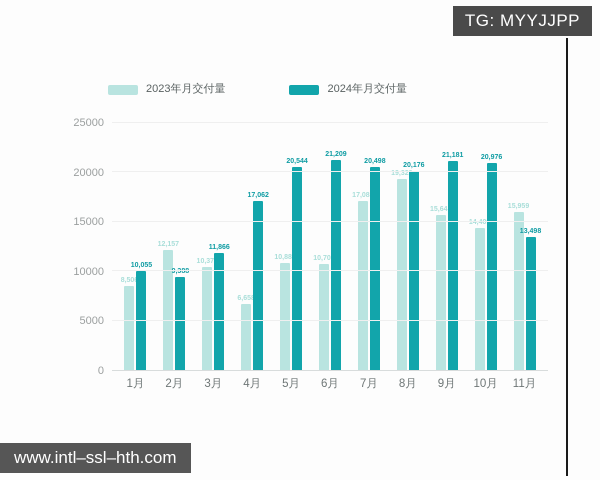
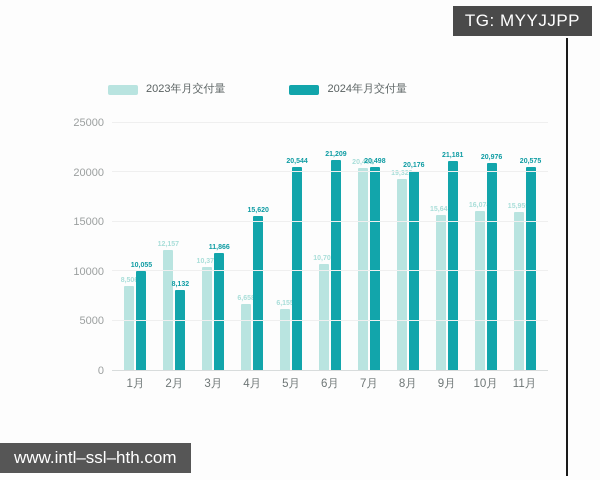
2024年月交付量/2月: 9,388 -> 8,132
2024年月交付量/4月: 17,062 -> 15,620
2023年月交付量/5月: 10,881 -> 6,155
2023年月交付量/7月: 17,082 -> 20,462
2023年月交付量/10月: 14,409 -> 16,074
2024年月交付量/11月: 13,498 -> 20,575
